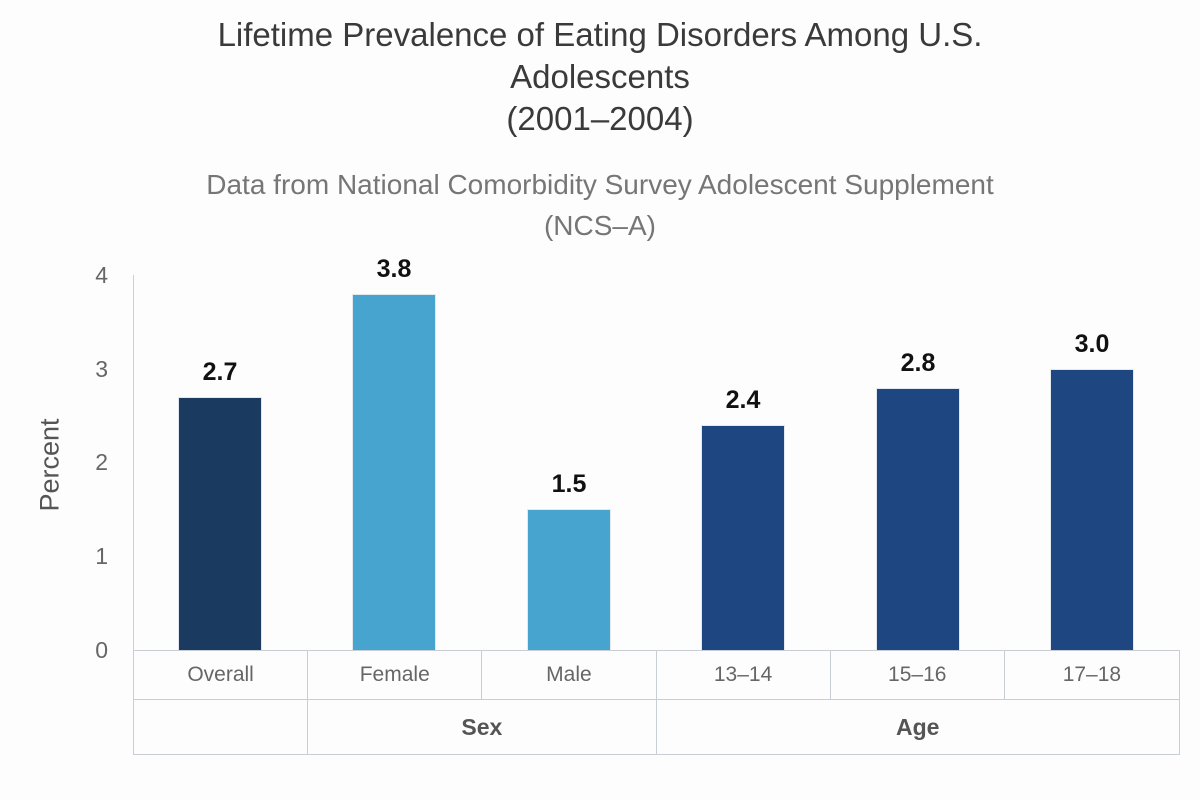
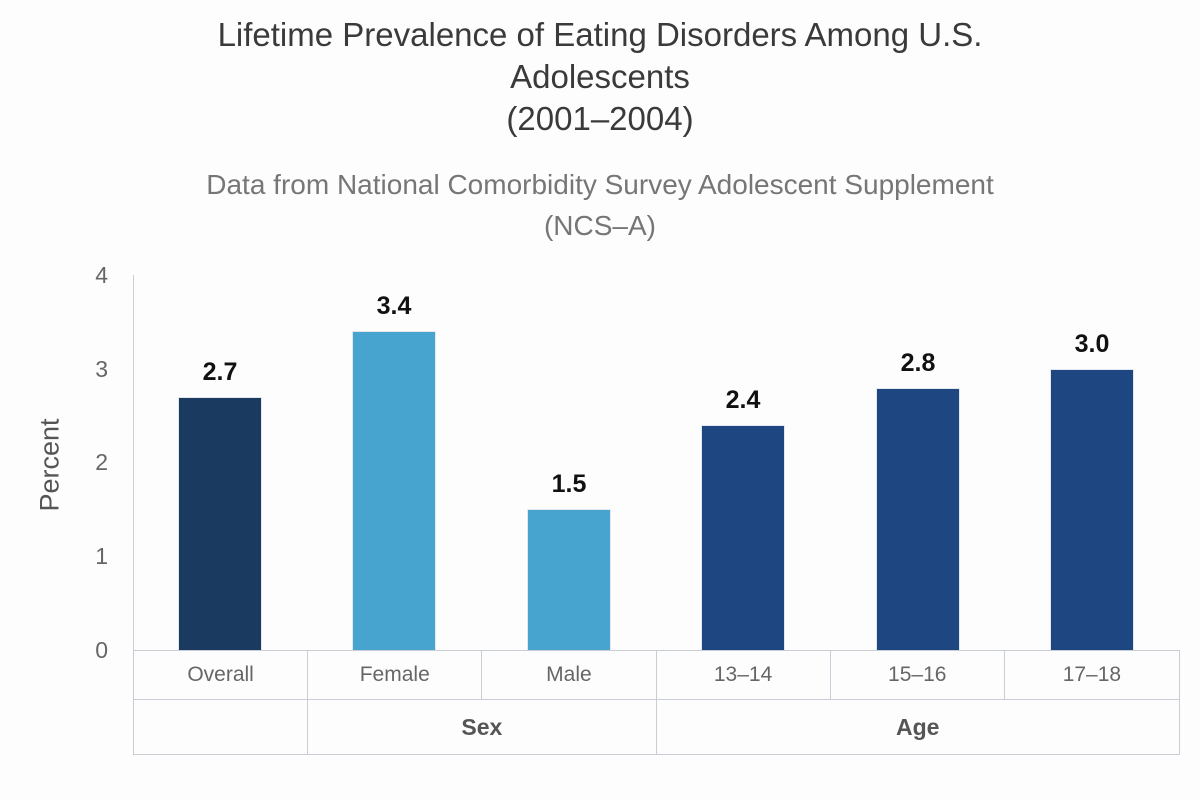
Female: 3.8 -> 3.4
